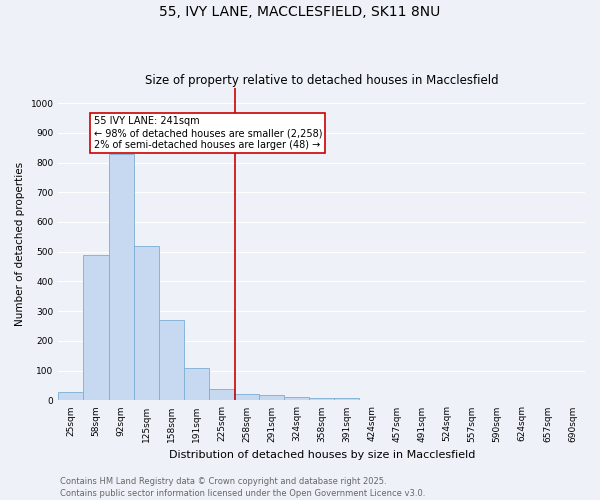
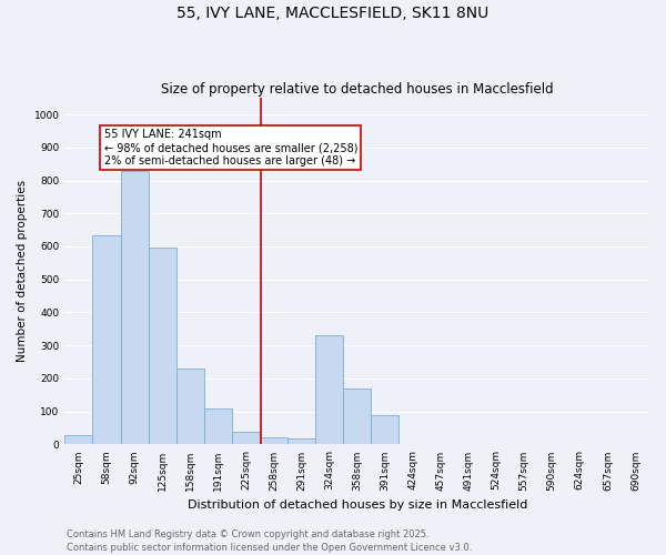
58sqm: 490 -> 635
125sqm: 520 -> 595
158sqm: 270 -> 230
324sqm: 10 -> 330
358sqm: 8 -> 170
391sqm: 8 -> 90
